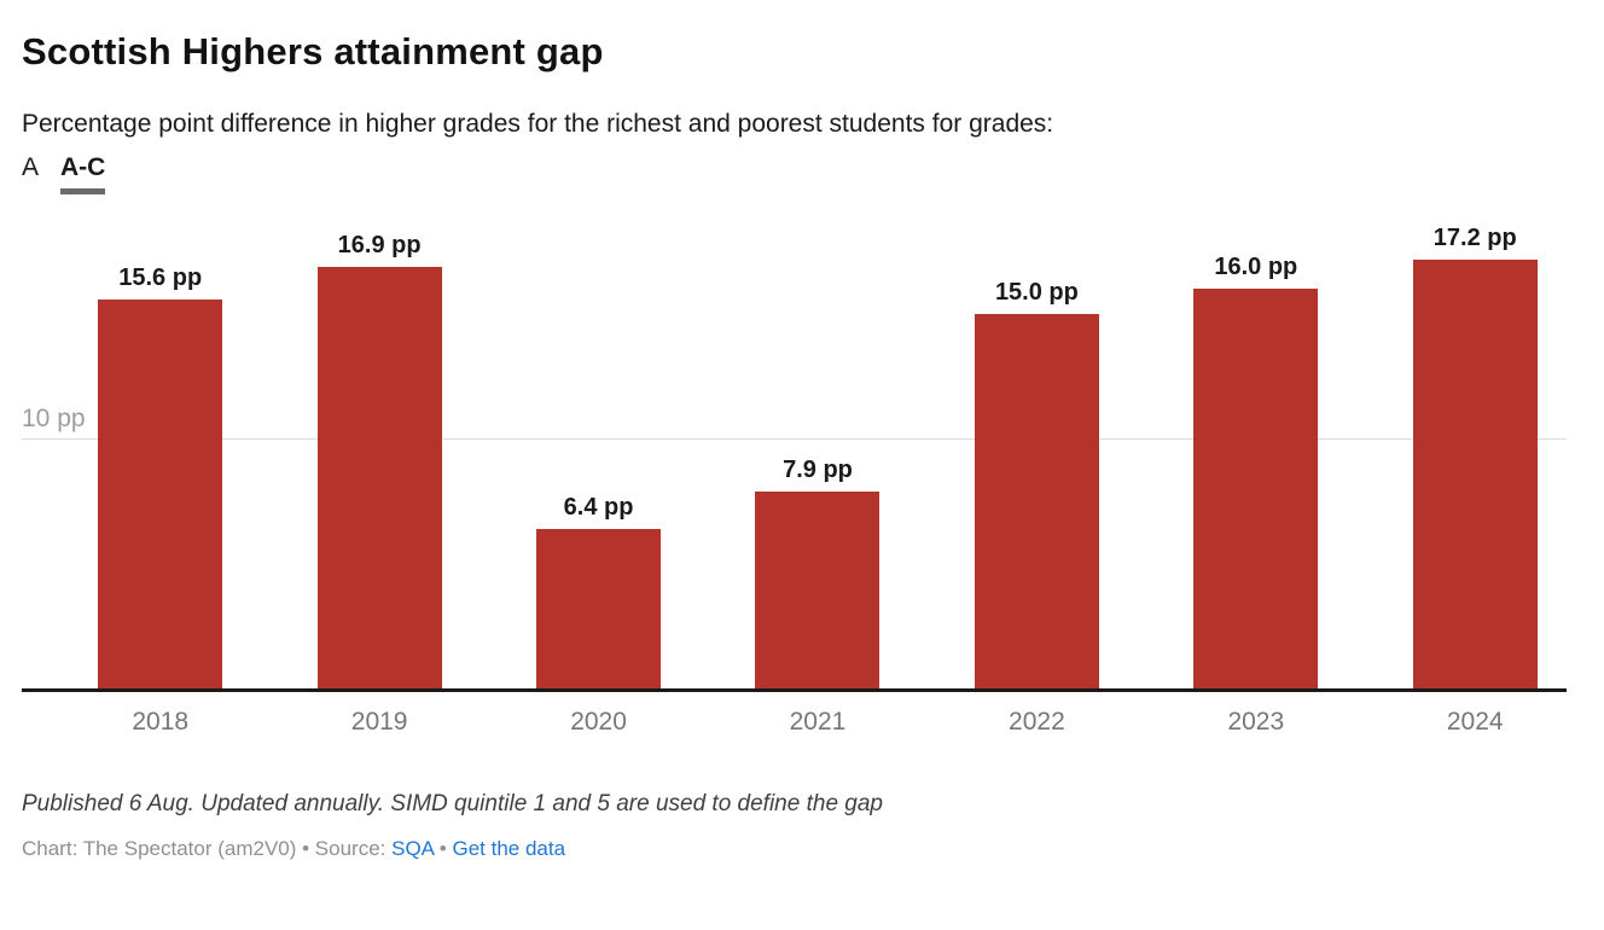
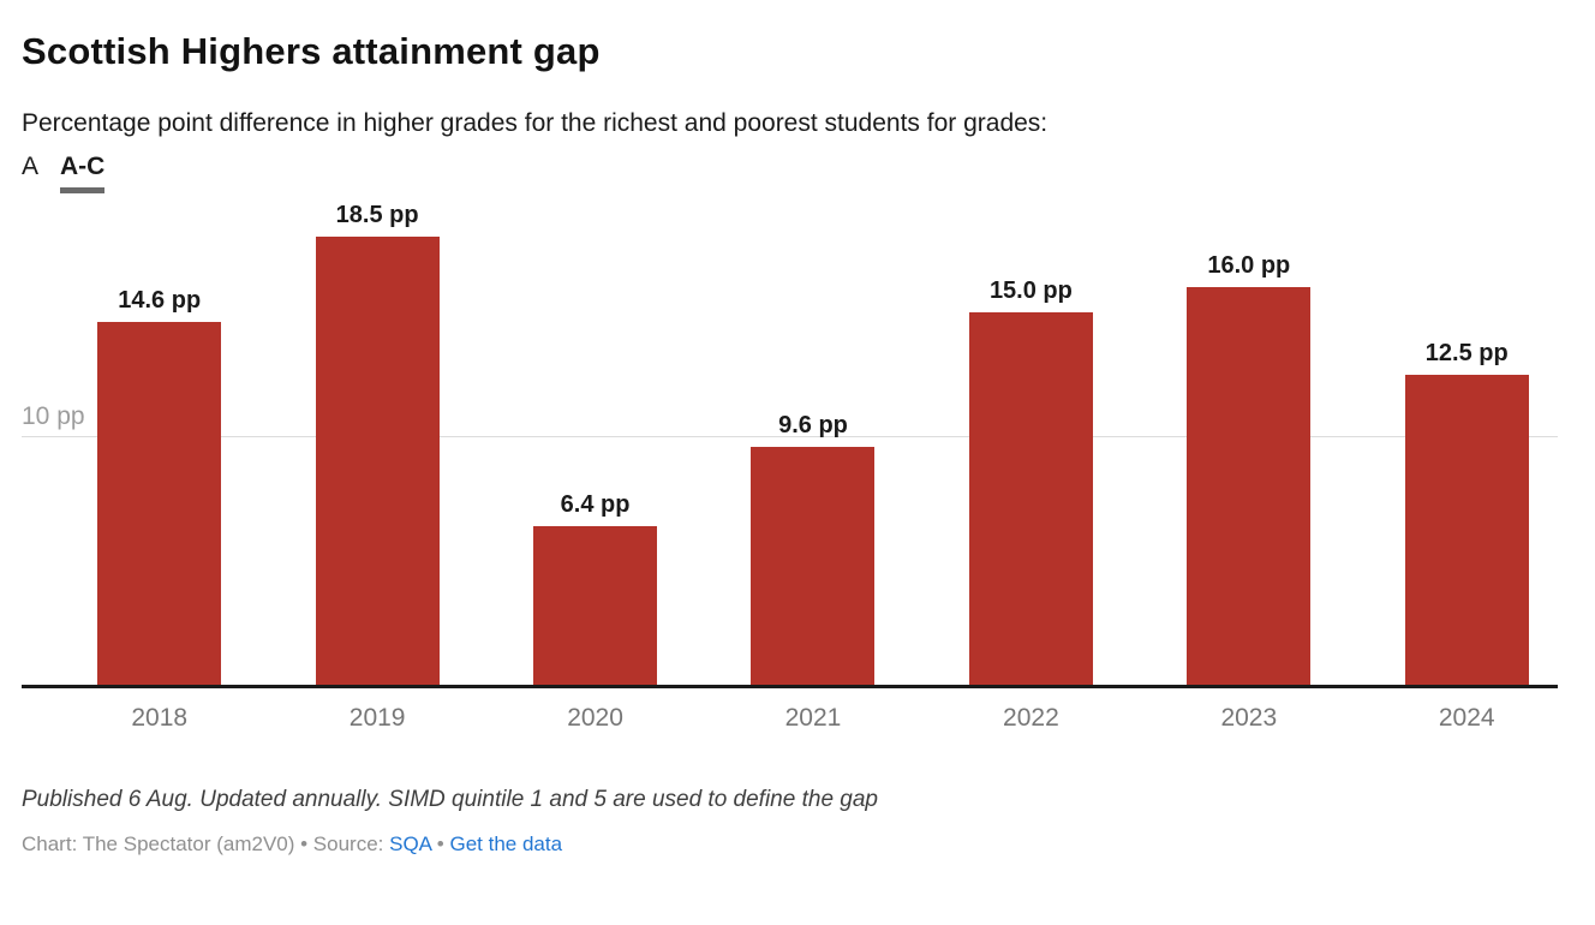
2018: 15.6 -> 14.6
2019: 16.9 -> 18.5
2021: 7.9 -> 9.6
2024: 17.2 -> 12.5
